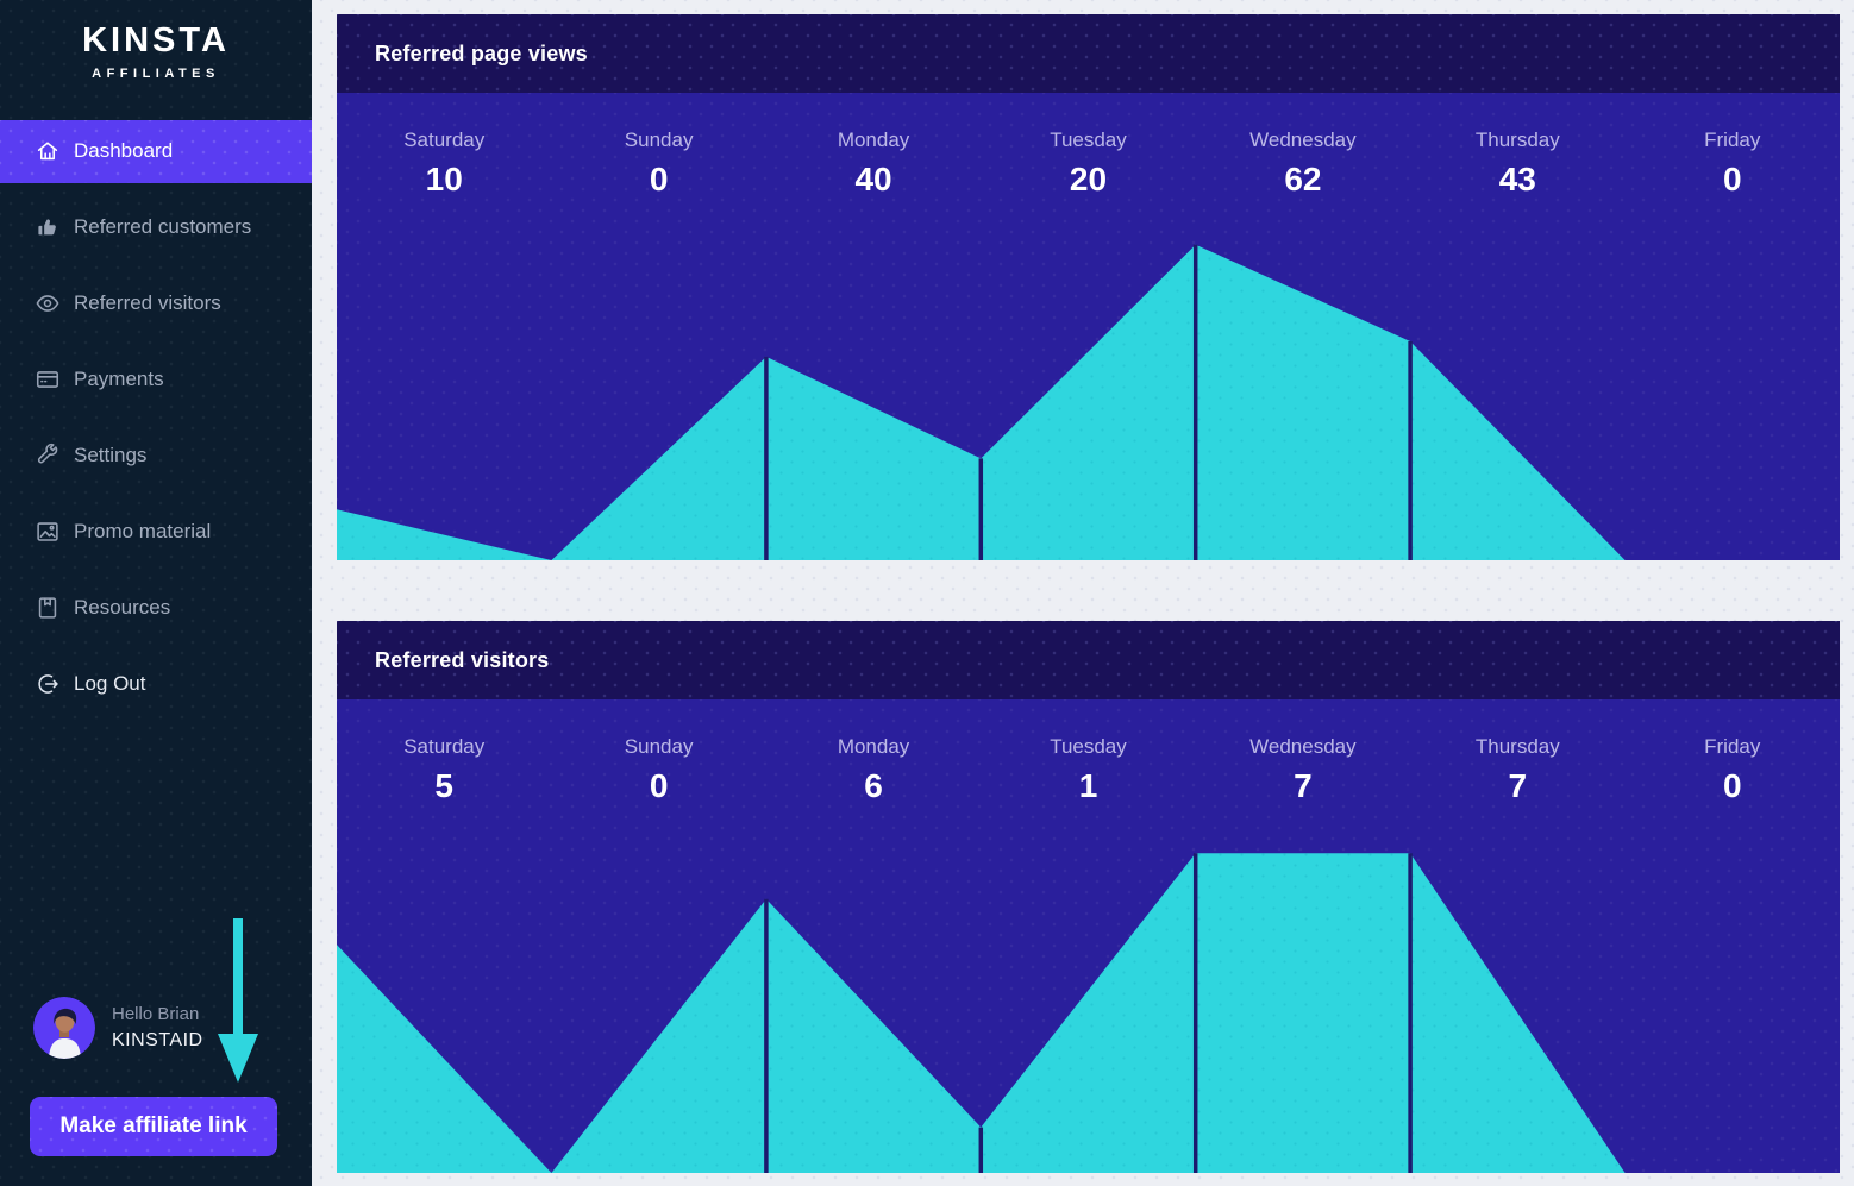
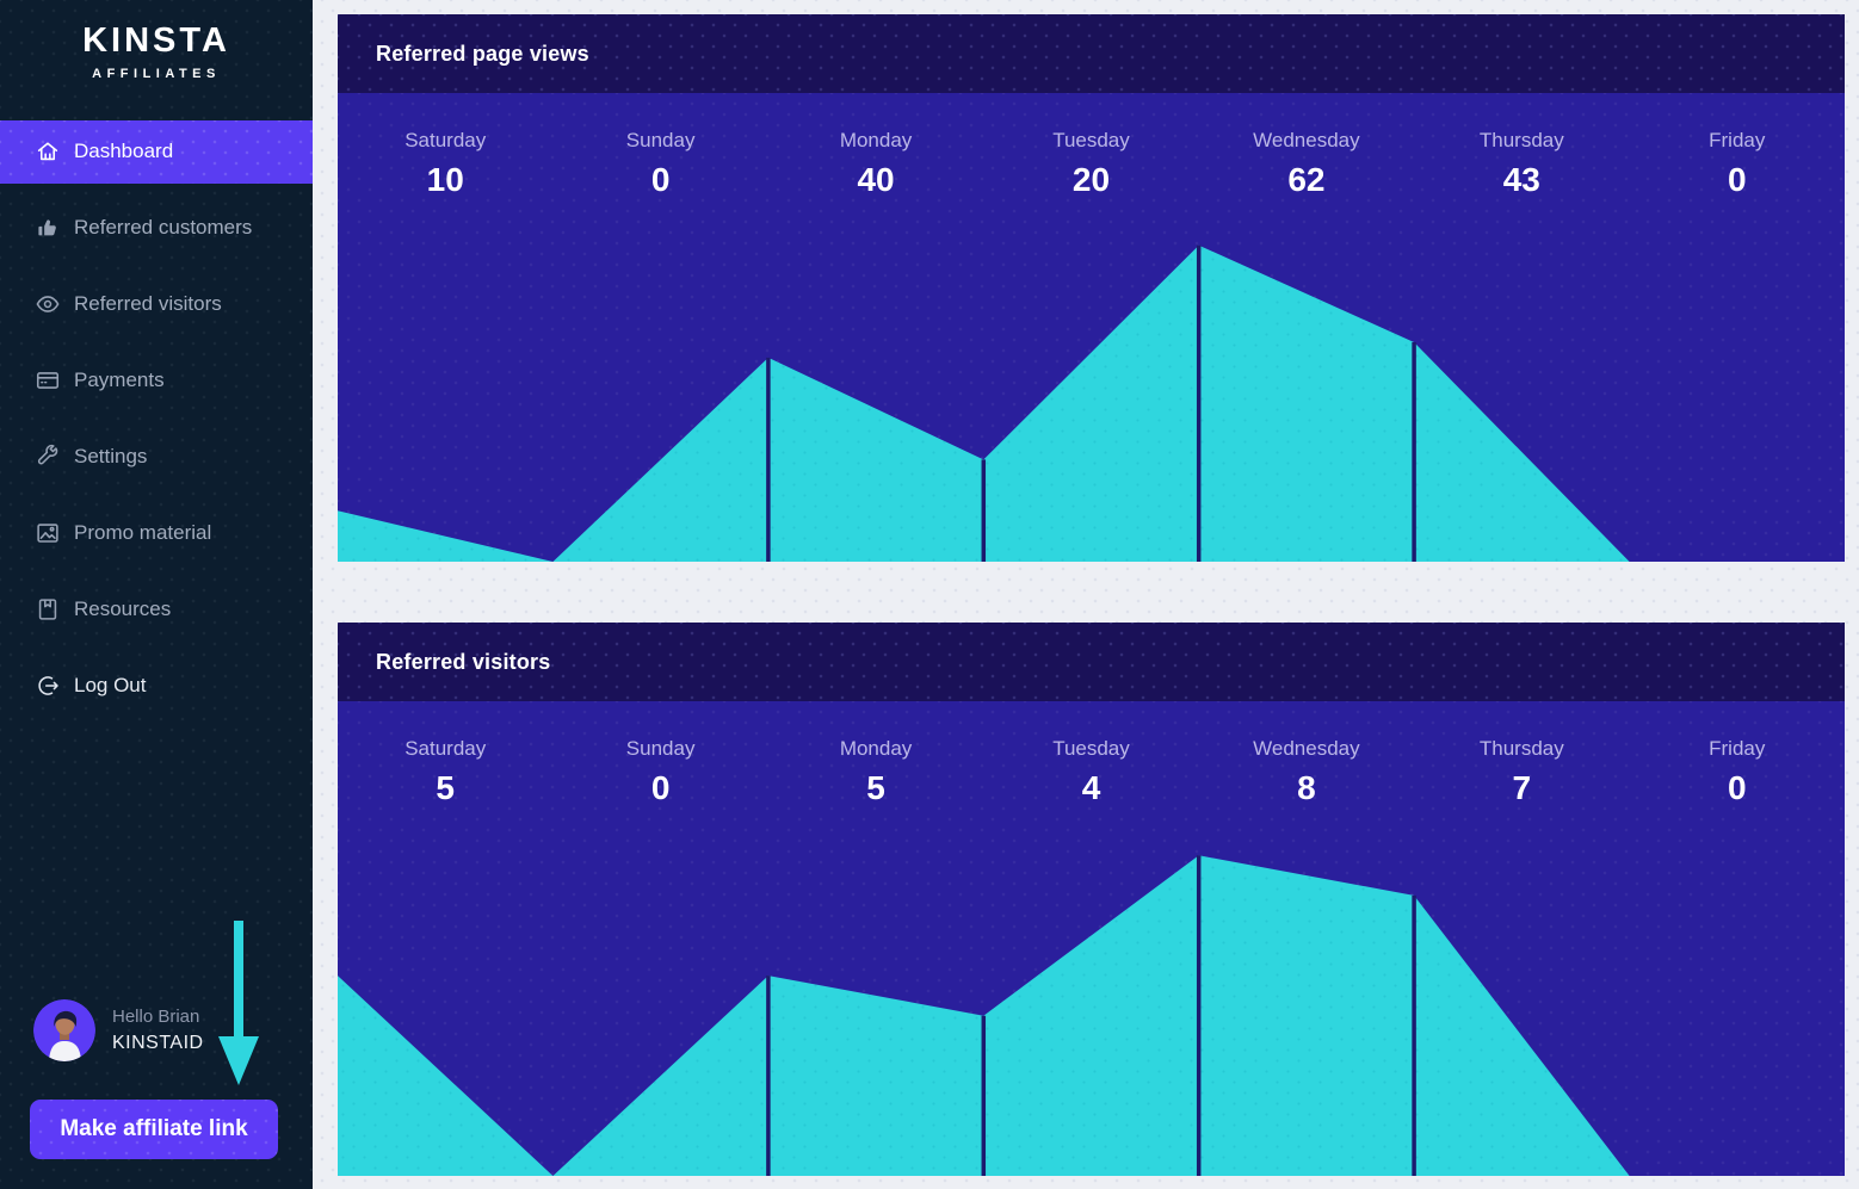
Referred visitors/Monday: 6 -> 5
Referred visitors/Tuesday: 1 -> 4
Referred visitors/Wednesday: 7 -> 8
